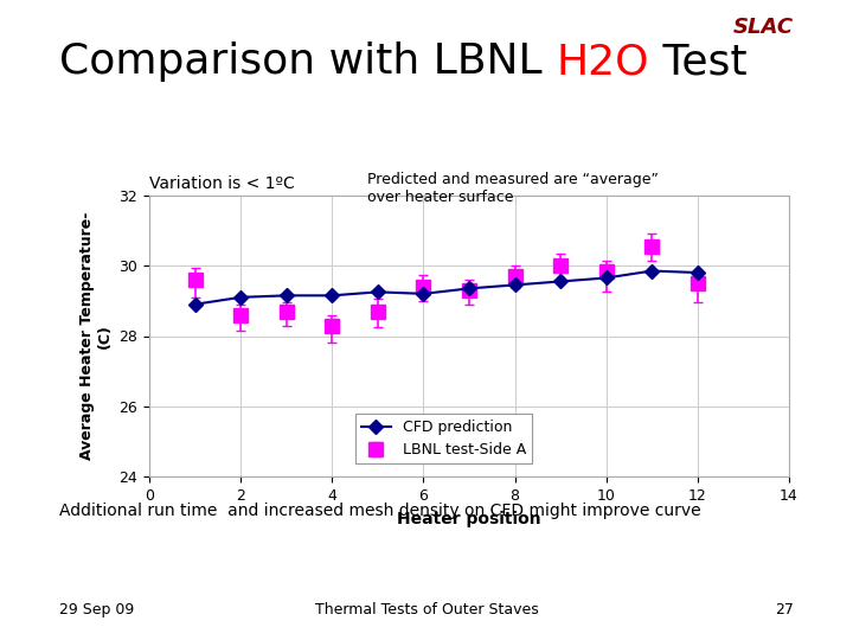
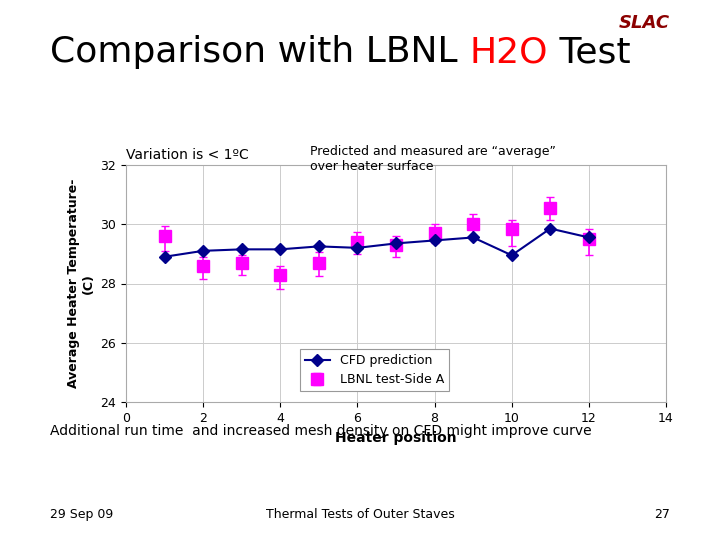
CFD prediction/10: 29.65 -> 28.95
CFD prediction/12: 29.80 -> 29.55
